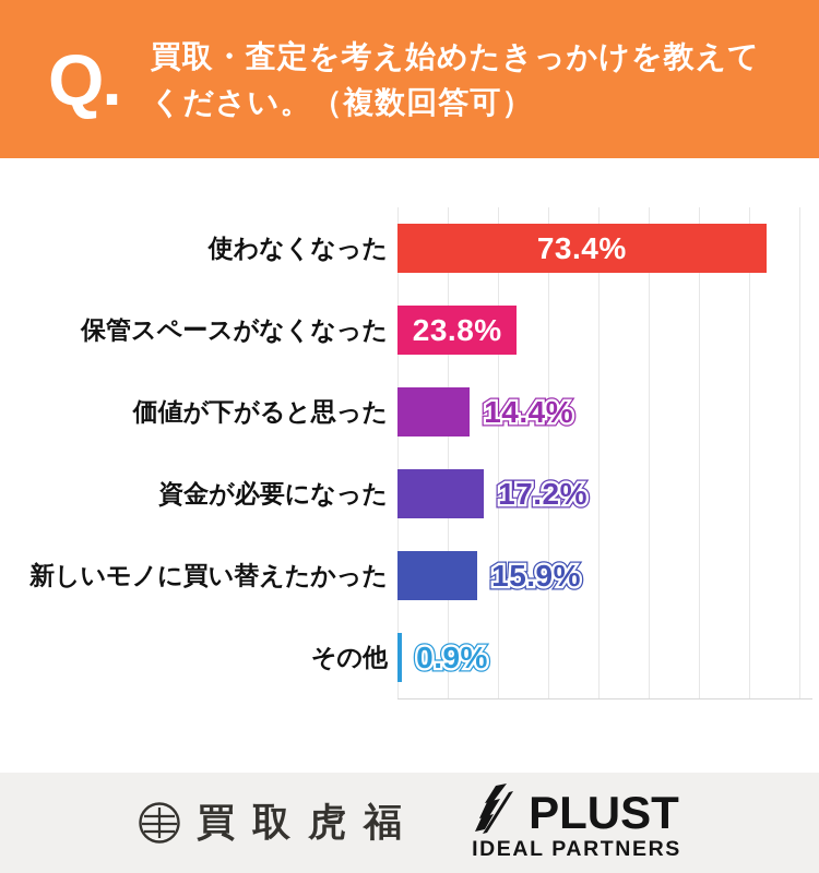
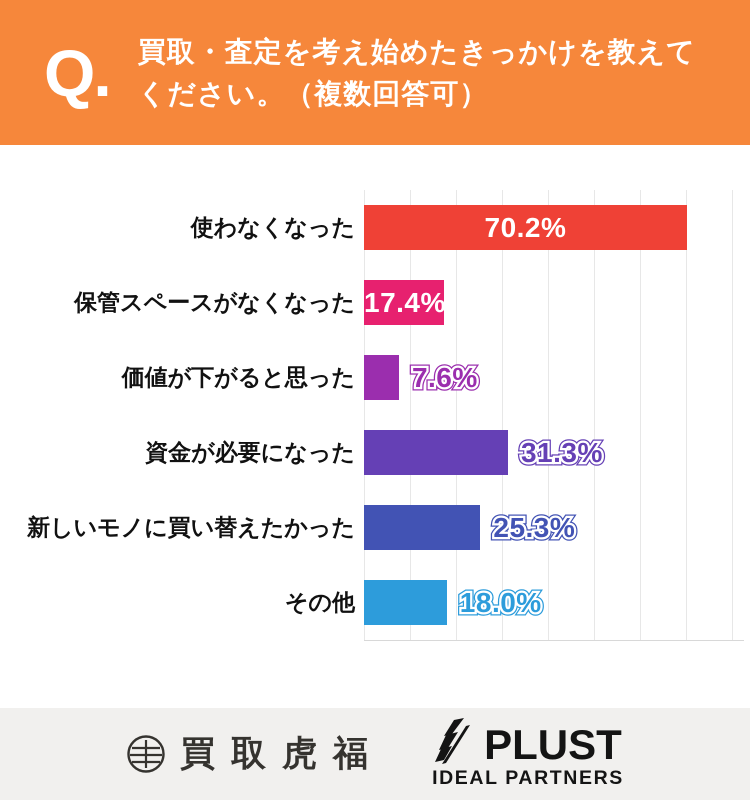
使わなくなった: 73.4% -> 70.2%
保管スペースがなくなった: 23.8% -> 17.4%
価値が下がると思った: 14.4% -> 7.6%
資金が必要になった: 17.2% -> 31.3%
新しいモノに買い替えたかった: 15.9% -> 25.3%
その他: 0.9% -> 18.0%
